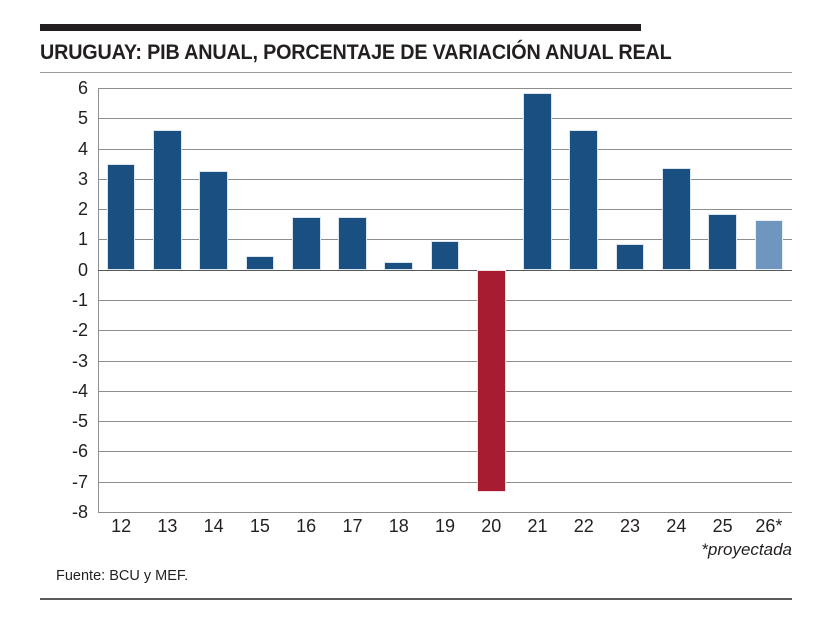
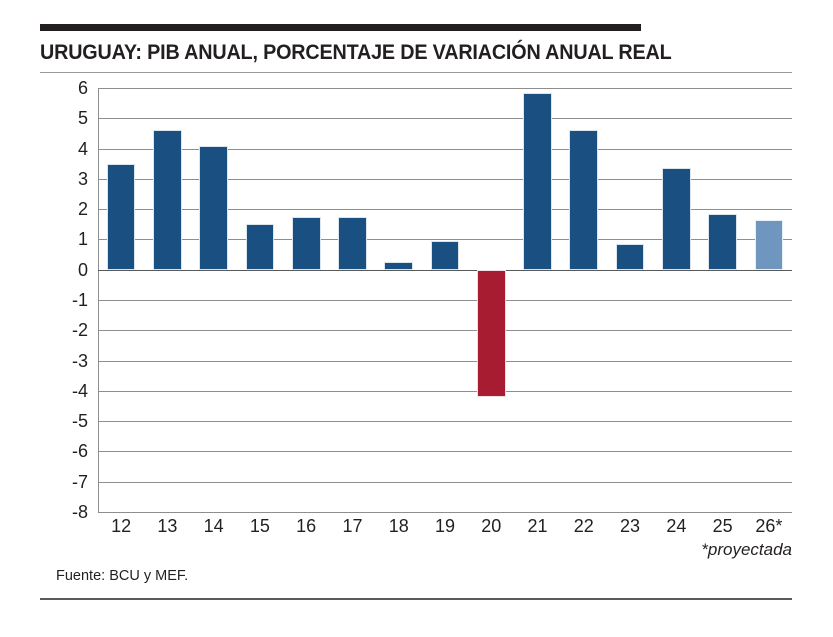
14: 3.2 -> 4.1
15: 0.5 -> 1.5
20: -7.3 -> -4.2
